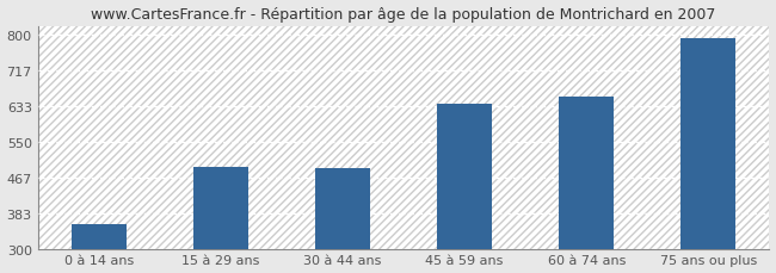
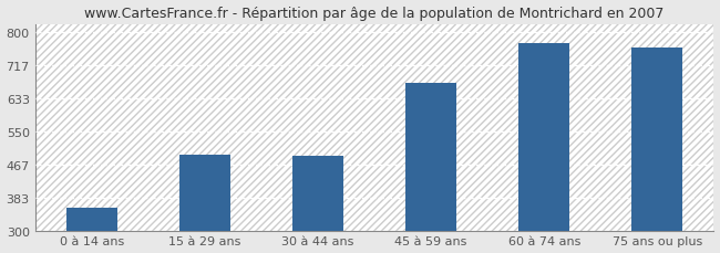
45 à 59 ans: 638 -> 670
60 à 74 ans: 655 -> 770
75 ans ou plus: 790 -> 760
